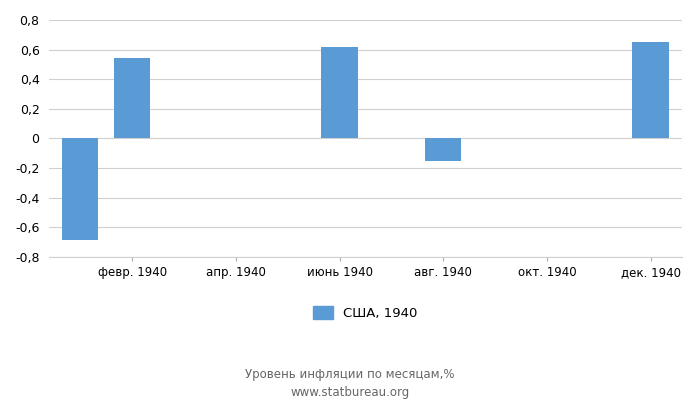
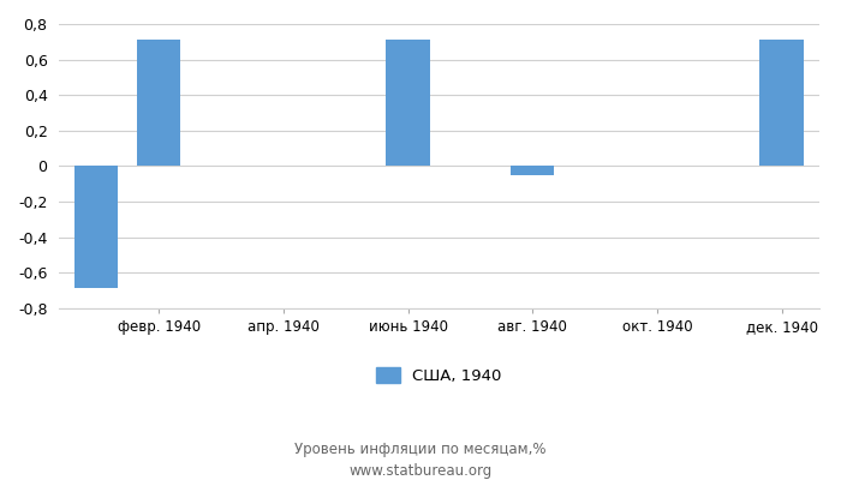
февр. 1940: 0,54 -> 0,71
июнь 1940: 0,62 -> 0,71
авг. 1940: -0,15 -> -0,05
дек. 1940: 0,65 -> 0,71
